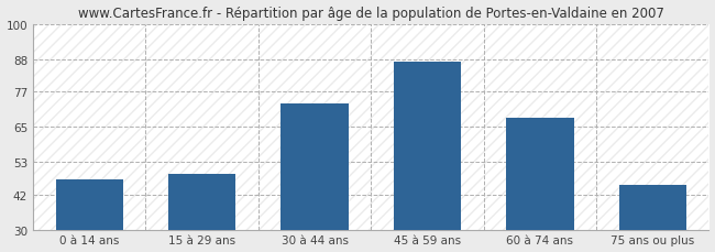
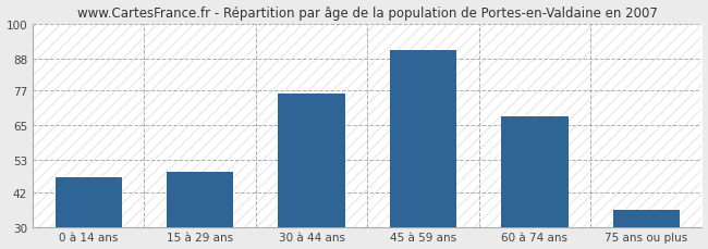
30 à 44 ans: 73 -> 76
45 à 59 ans: 87 -> 91
75 ans ou plus: 45 -> 36
